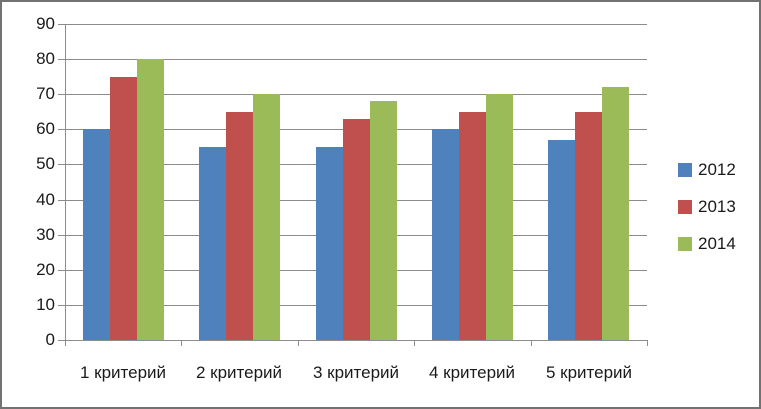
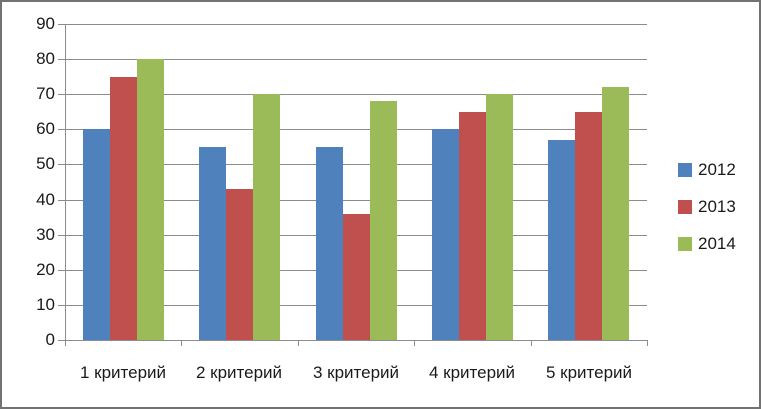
2013/2 критерий: 65 -> 43
2013/3 критерий: 63 -> 36
